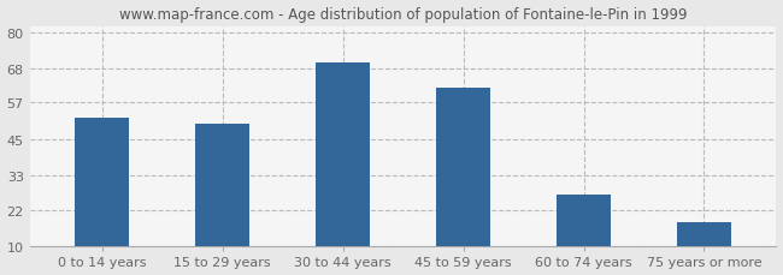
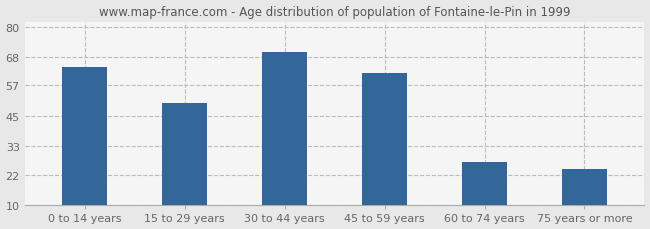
0 to 14 years: 52 -> 64
75 years or more: 18 -> 24
